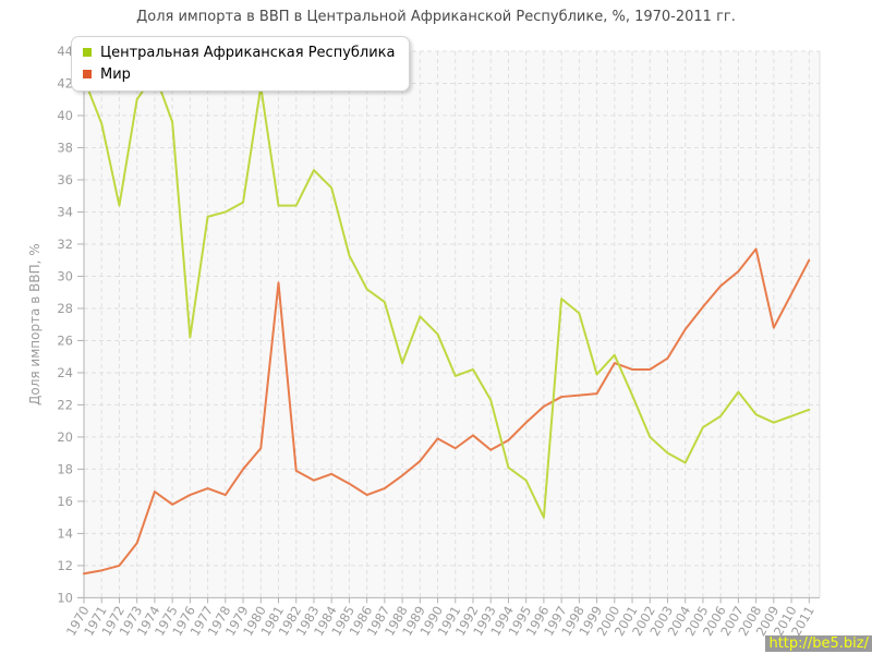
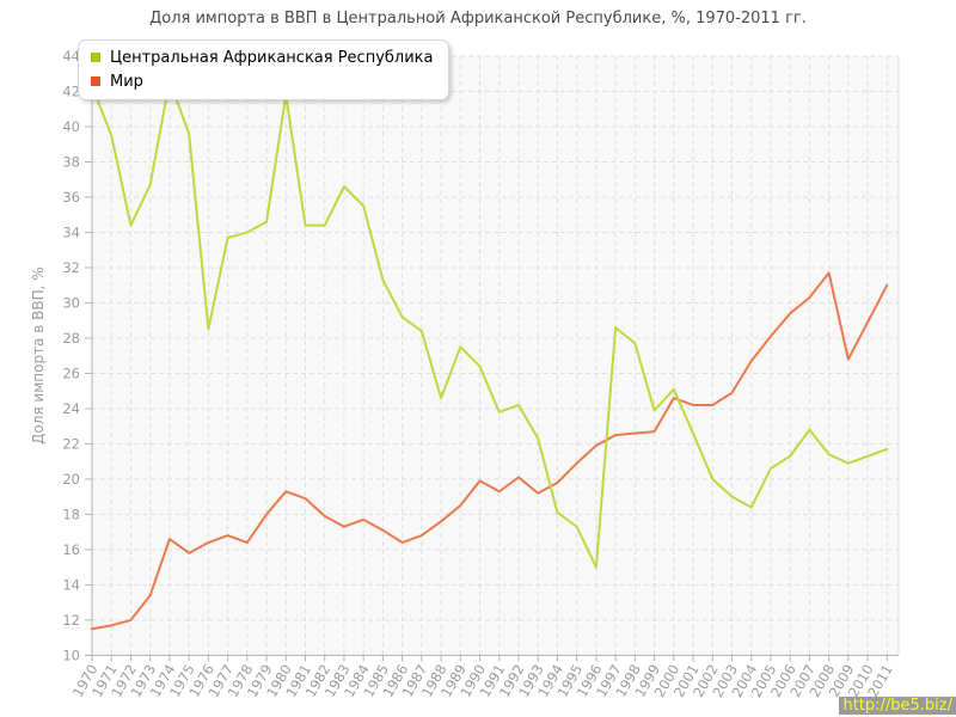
Центральная Африканская Республика/1973: 41.0 -> 36.7
Центральная Африканская Республика/1976: 26.2 -> 28.5
Мир/1981: 29.6 -> 18.9
